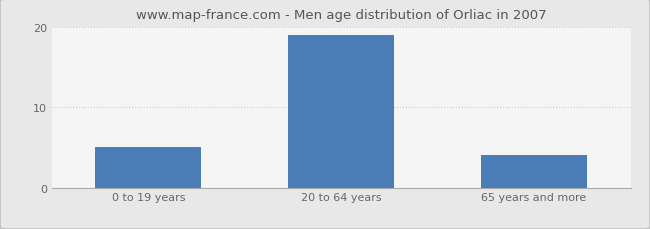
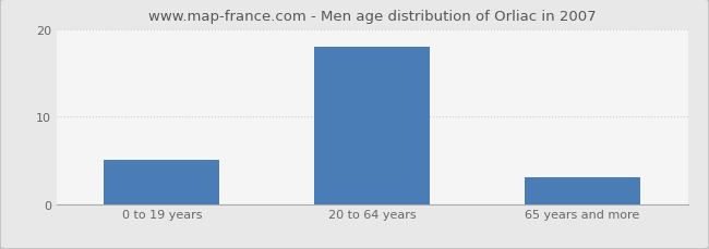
20 to 64 years: 19 -> 18
65 years and more: 4 -> 3
